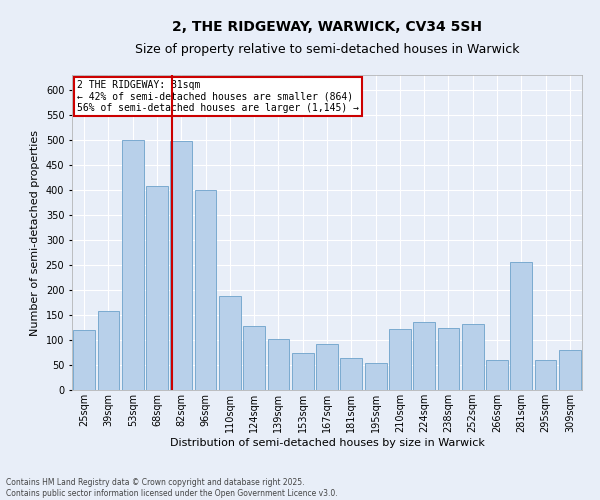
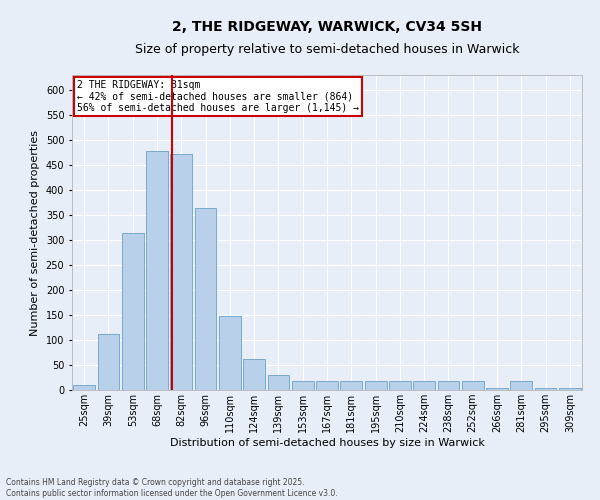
25sqm: 120 -> 10
39sqm: 158 -> 113
53sqm: 500 -> 315
68sqm: 408 -> 478
82sqm: 498 -> 473
96sqm: 400 -> 365
110sqm: 188 -> 148
124sqm: 128 -> 62
139sqm: 102 -> 30
153sqm: 74 -> 18
167sqm: 92 -> 18
181sqm: 64 -> 18
195sqm: 54 -> 18
210sqm: 122 -> 18
224sqm: 136 -> 18
238sqm: 124 -> 18
252sqm: 132 -> 18
266sqm: 60 -> 4
281sqm: 256 -> 18
295sqm: 60 -> 4
309sqm: 80 -> 4
